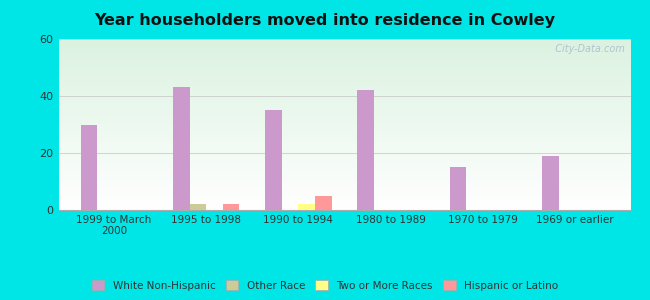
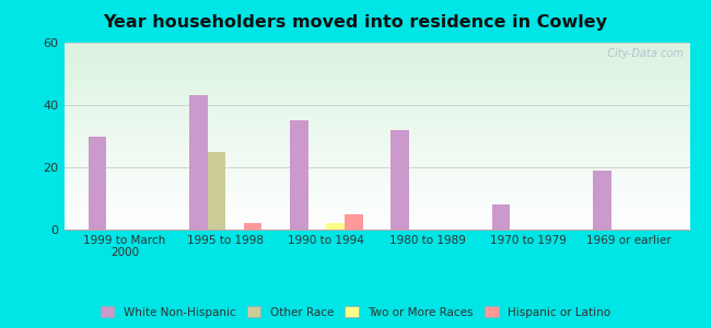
Other Race/1995 to 1998: 2 -> 25
White Non-Hispanic/1980 to 1989: 42 -> 32
White Non-Hispanic/1970 to 1979: 15 -> 8
